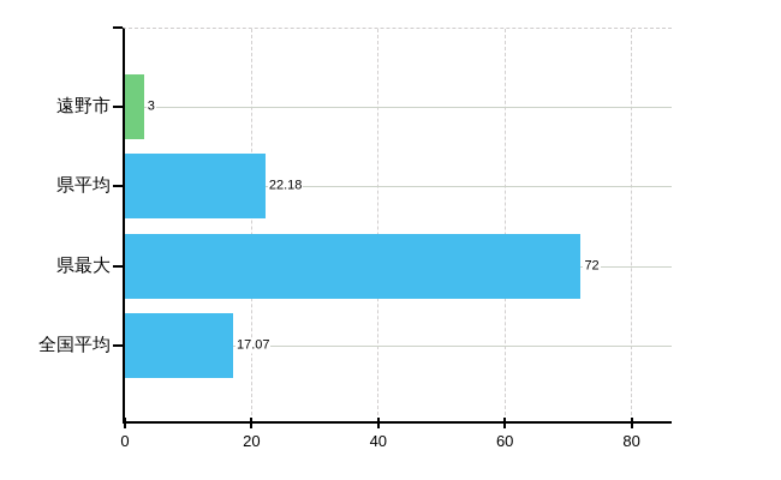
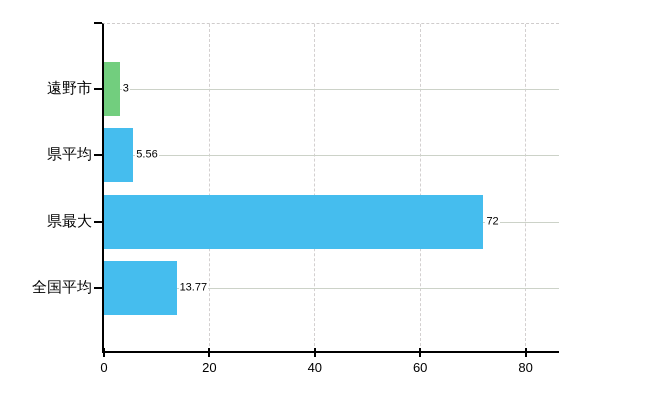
県平均: 22.18 -> 5.56
全国平均: 17.07 -> 13.77
